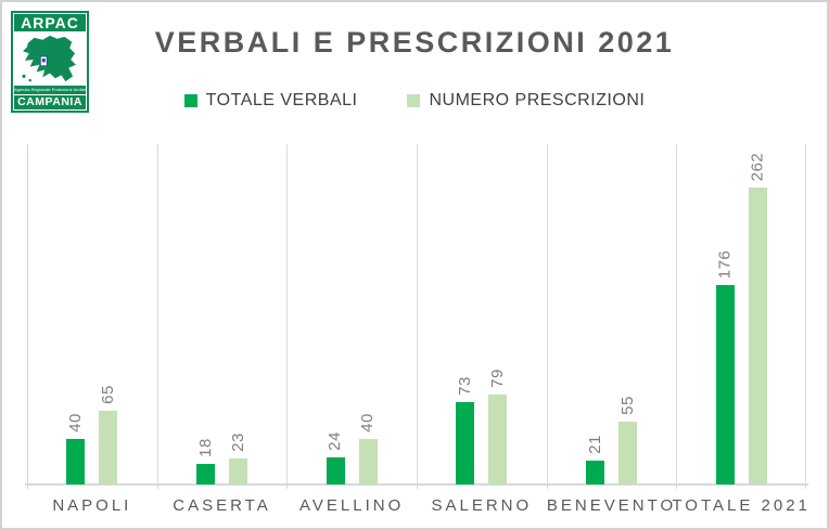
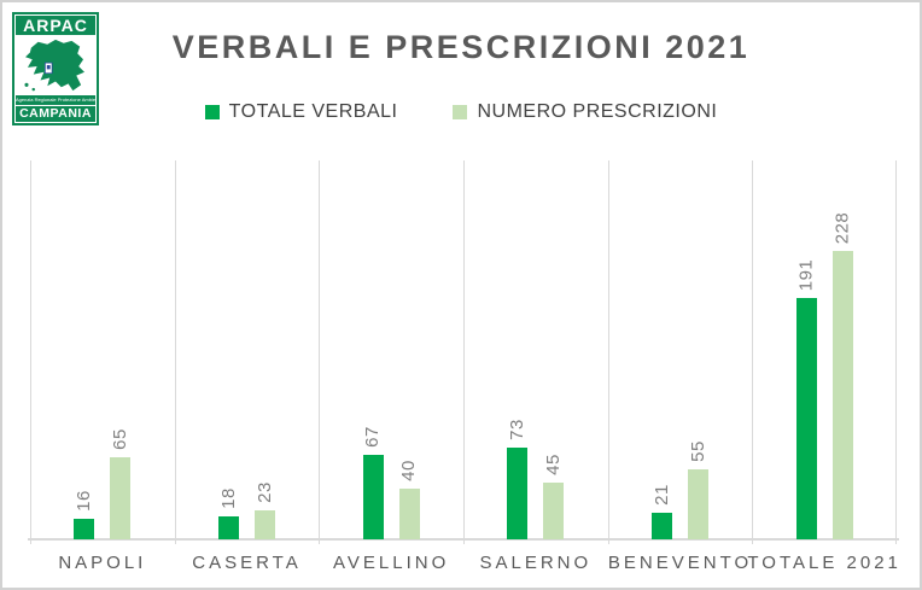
TOTALE VERBALI/NAPOLI: 40 -> 16
TOTALE VERBALI/AVELLINO: 24 -> 67
NUMERO PRESCRIZIONI/SALERNO: 79 -> 45
TOTALE VERBALI/TOTALE 2021: 176 -> 191
NUMERO PRESCRIZIONI/TOTALE 2021: 262 -> 228
